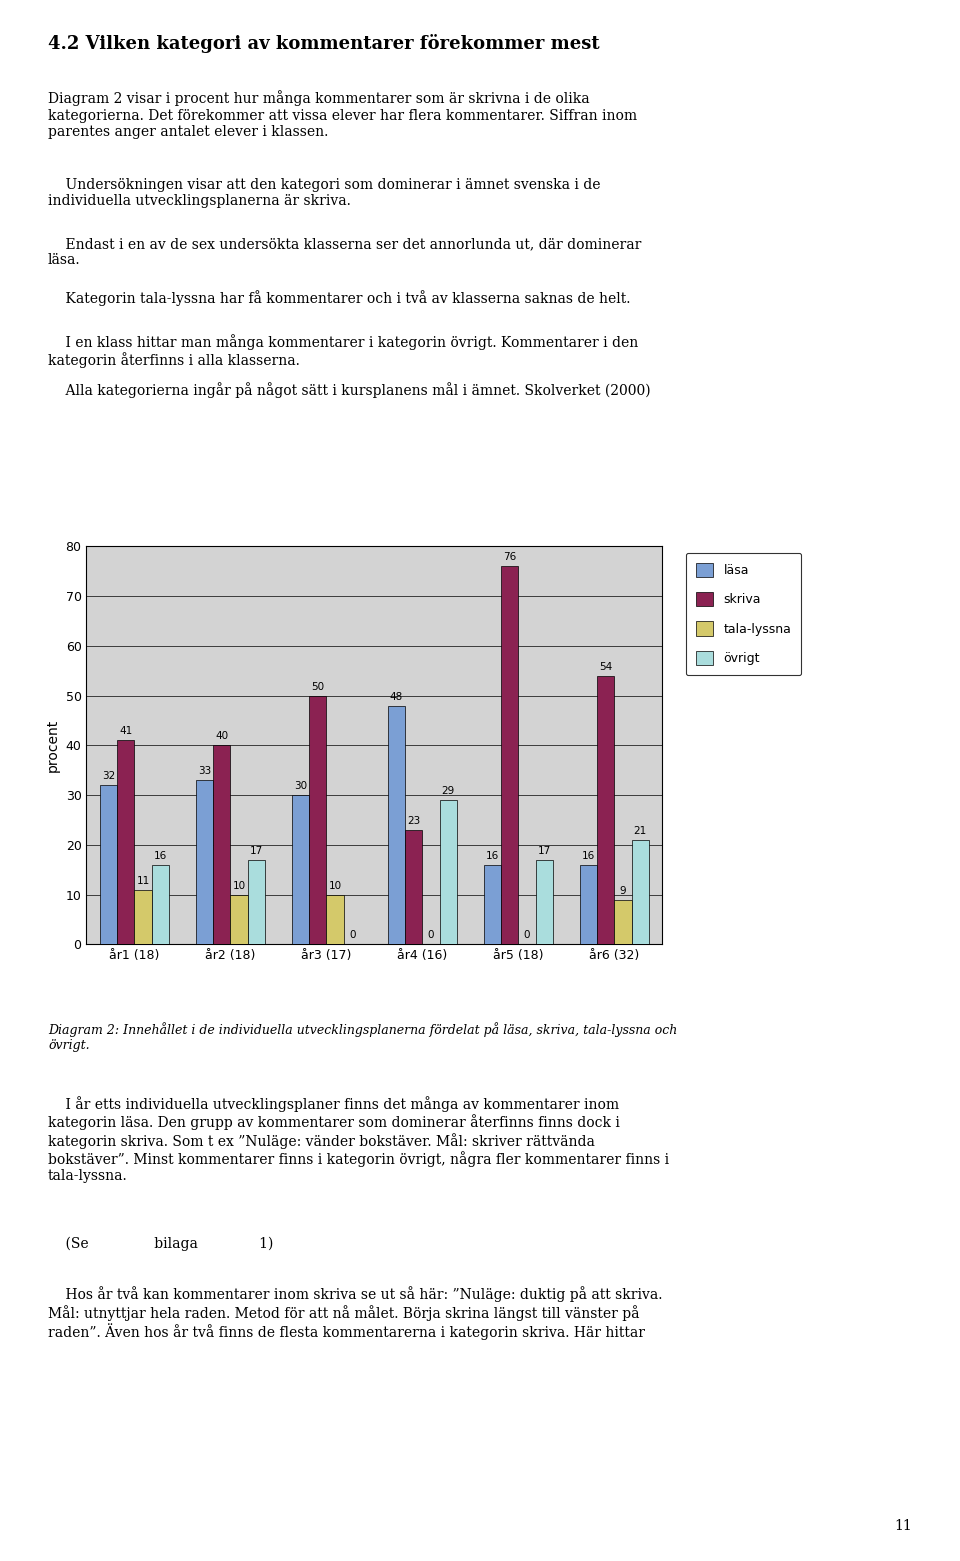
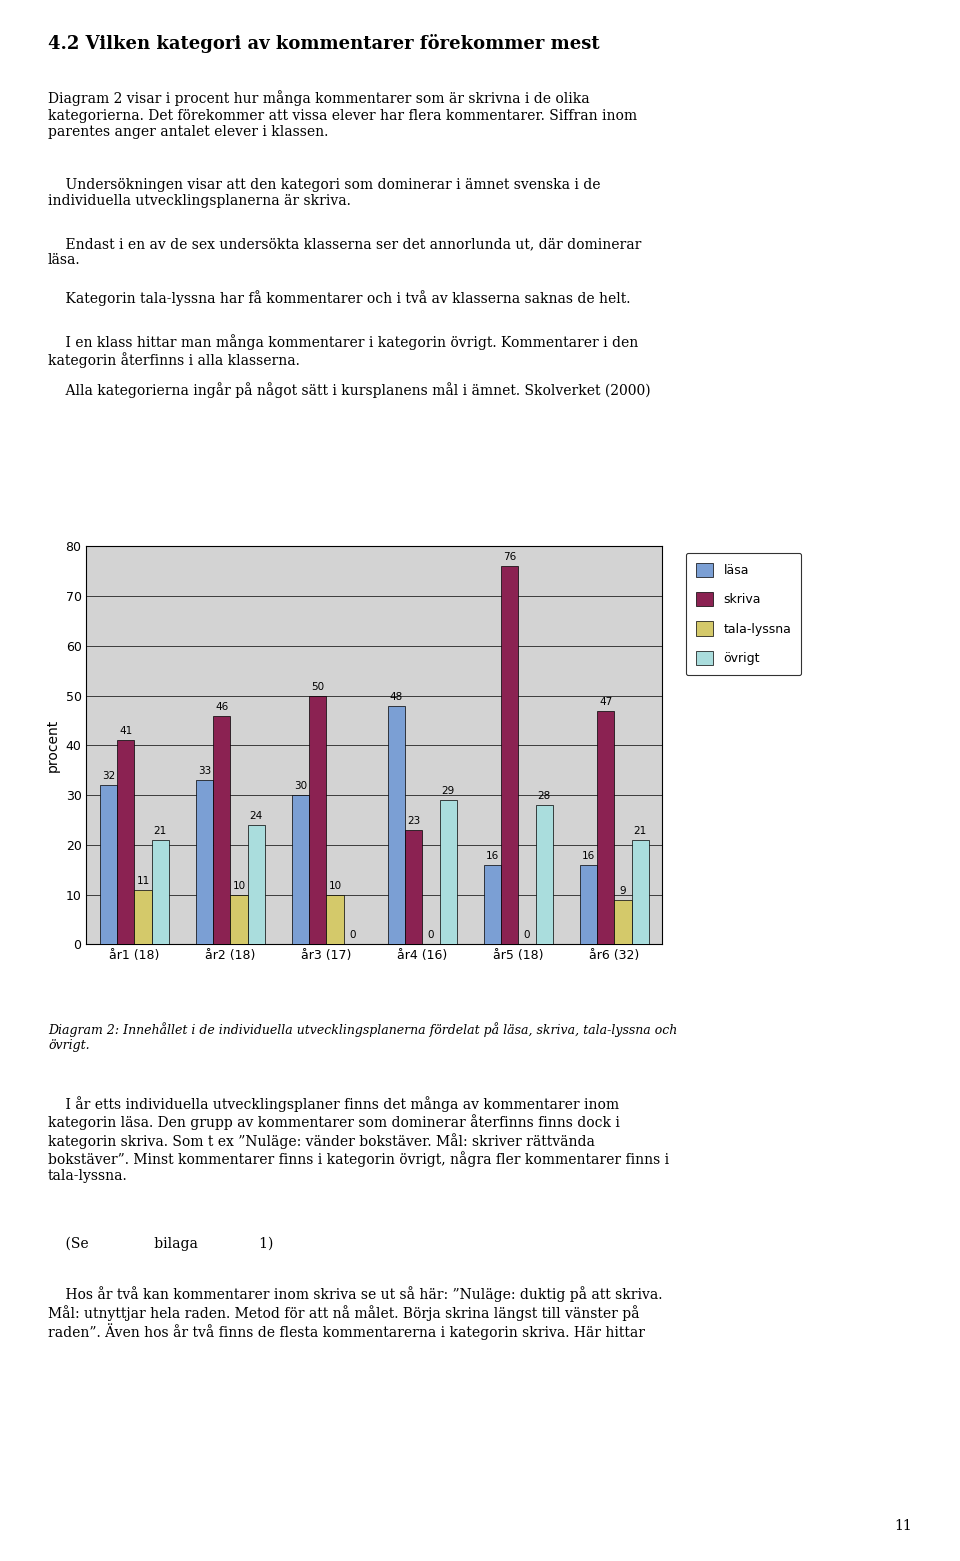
övrigt/år1 (18): 16 -> 21
skriva/år2 (18): 40 -> 46
övrigt/år2 (18): 17 -> 24
övrigt/år5 (18): 17 -> 28
skriva/år6 (32): 54 -> 47
